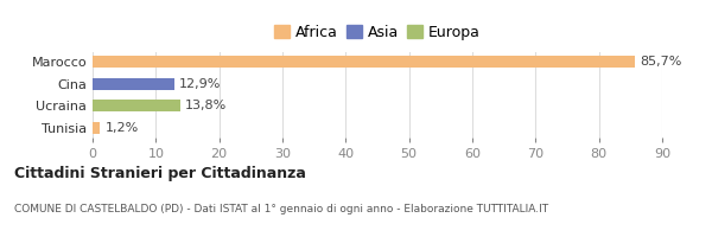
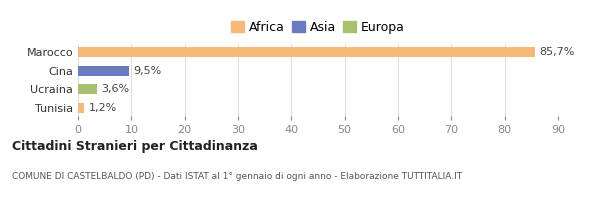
Cina: 12,9% -> 9,5%
Ucraina: 13,8% -> 3,6%
